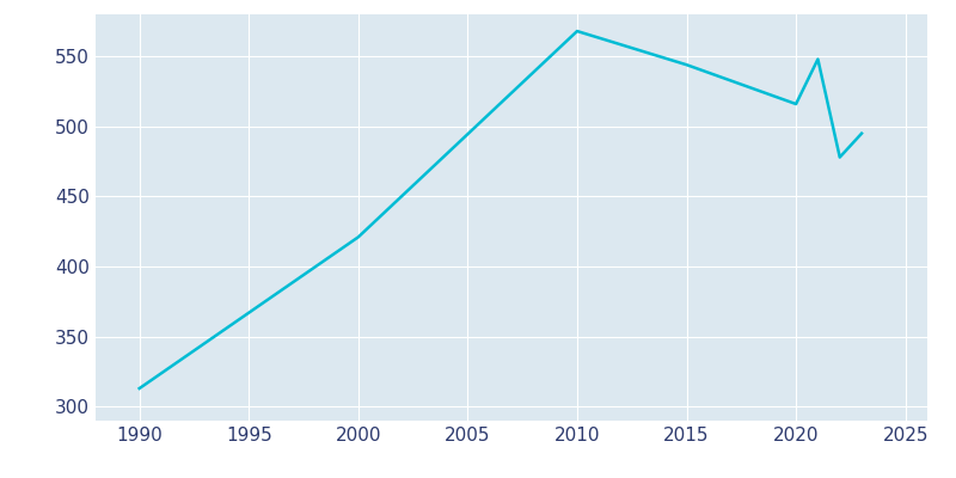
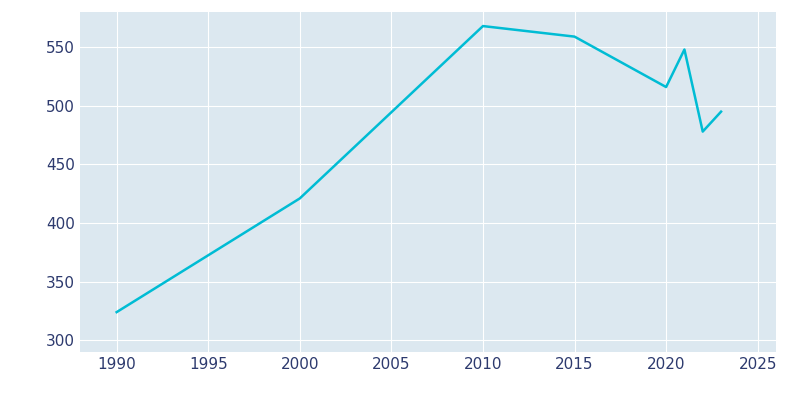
1990: 313 -> 324
2015: 544 -> 559
